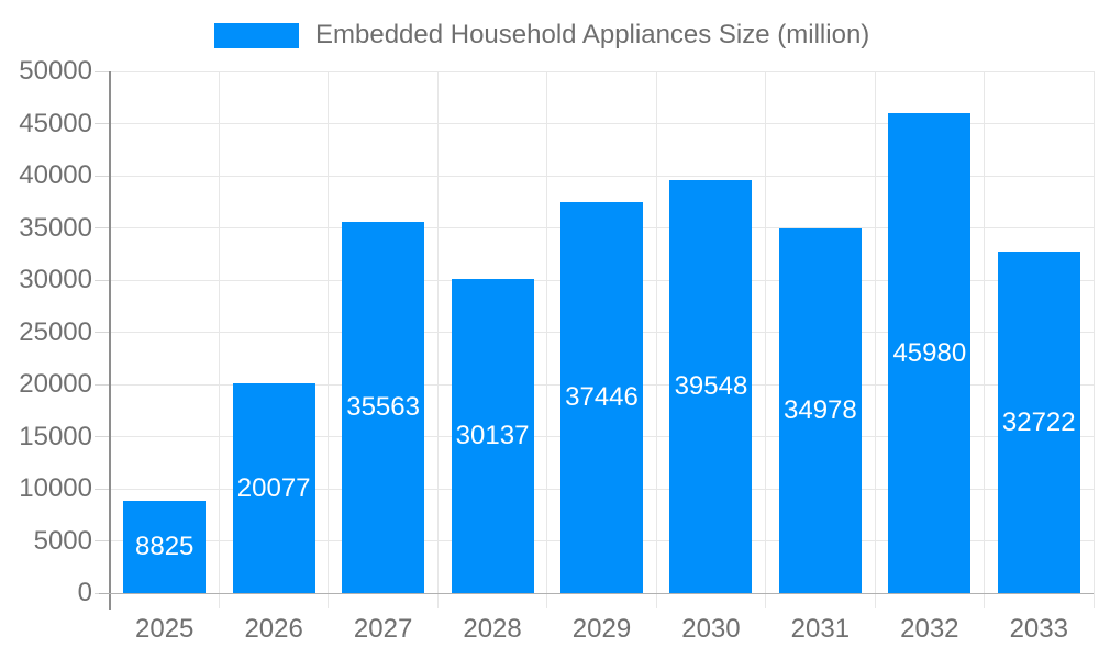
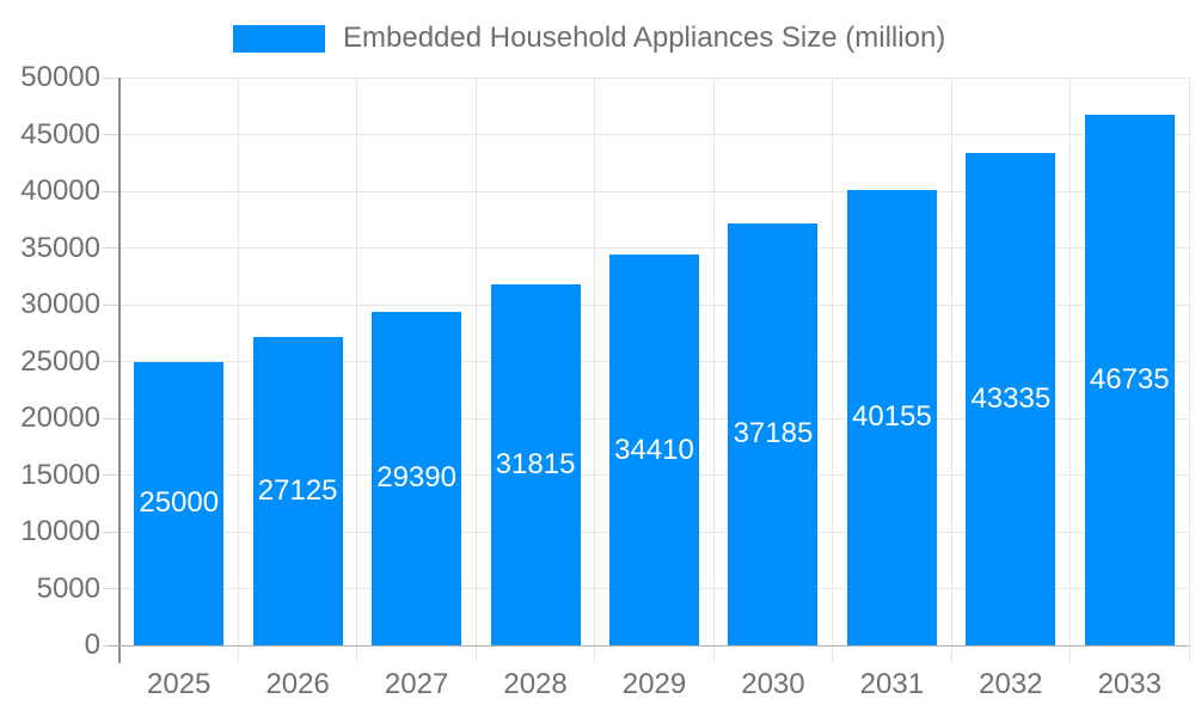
2025: 8825 -> 25000
2026: 20077 -> 27125
2027: 35563 -> 29390
2028: 30137 -> 31815
2029: 37446 -> 34410
2030: 39548 -> 37185
2031: 34978 -> 40155
2032: 45980 -> 43335
2033: 32722 -> 46735
